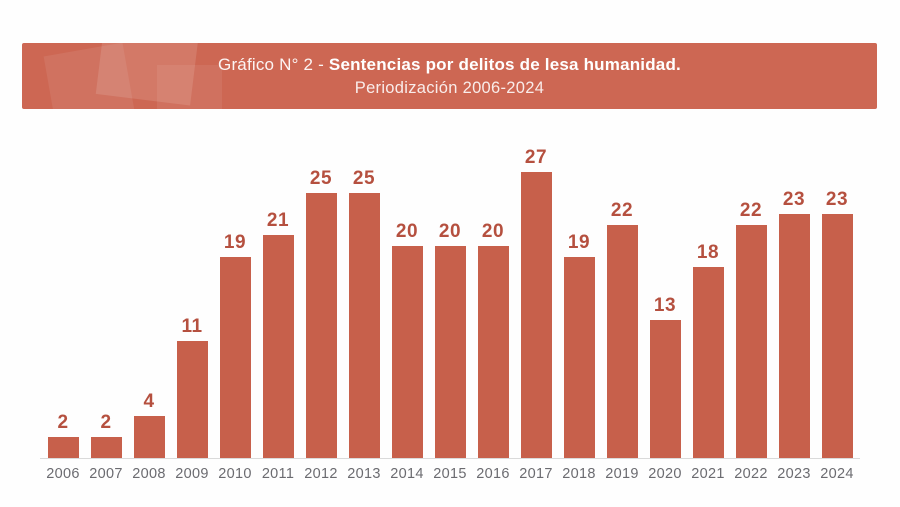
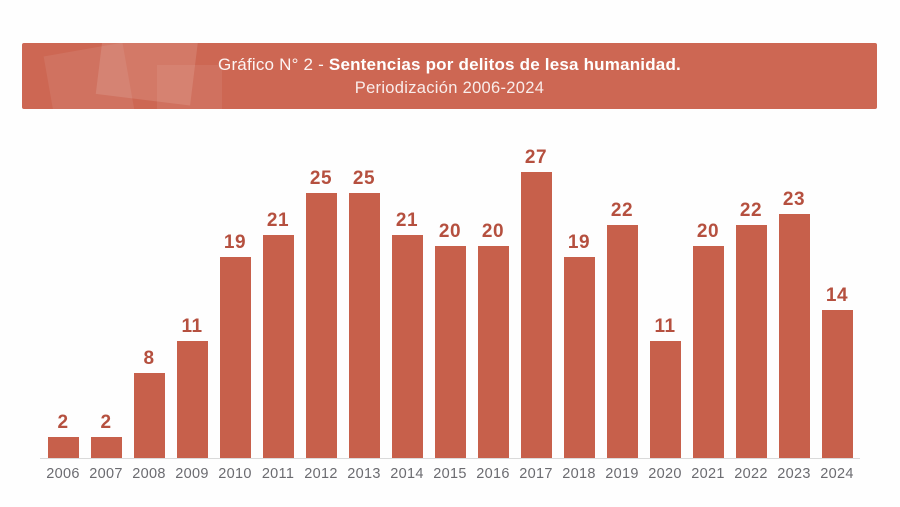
2008: 4 -> 8
2014: 20 -> 21
2020: 13 -> 11
2021: 18 -> 20
2024: 23 -> 14
